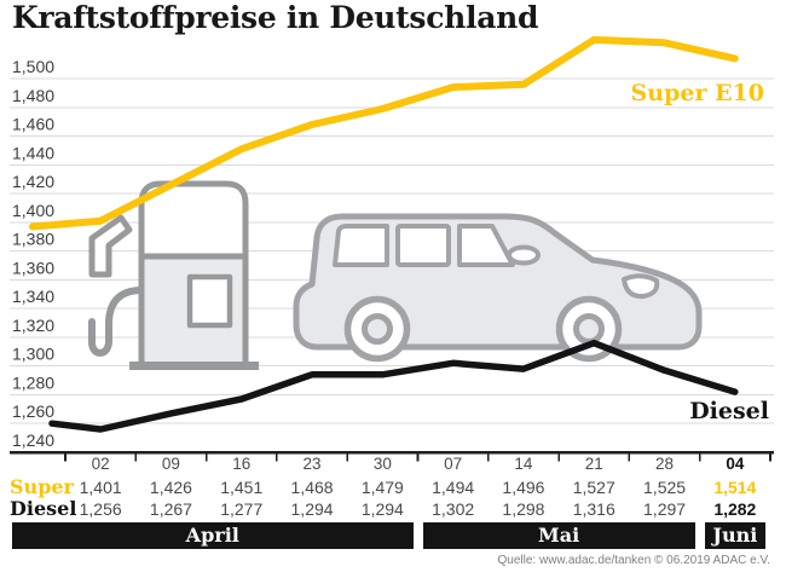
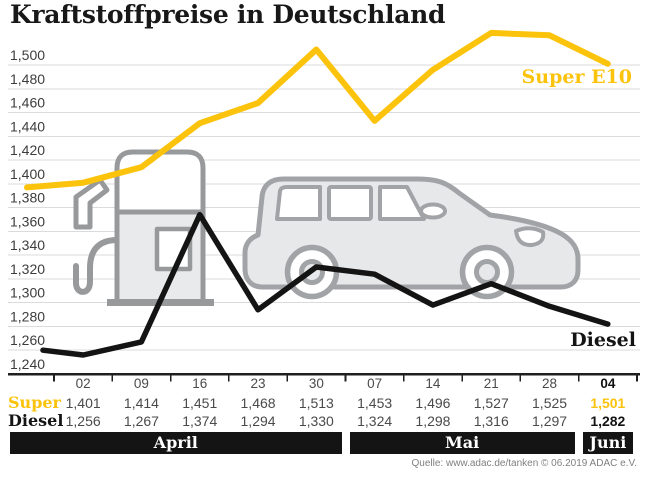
Super E10/09: 1,426 -> 1,414
Diesel/16: 1,277 -> 1,374
Super E10/30: 1,479 -> 1,513
Diesel/30: 1,294 -> 1,330
Super E10/07: 1,494 -> 1,453
Diesel/07: 1,302 -> 1,324
Super E10/04: 1,514 -> 1,501
